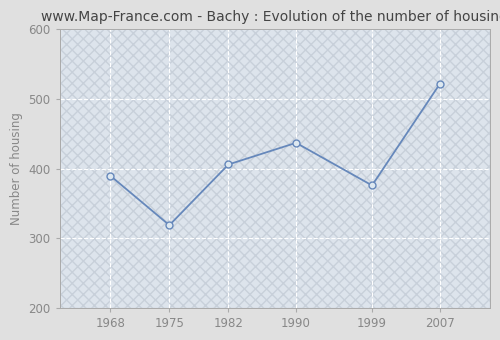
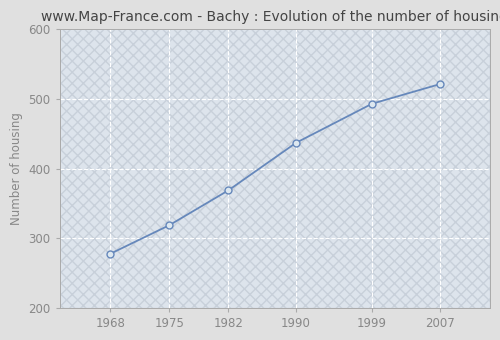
1968: 390 -> 278
1982: 406 -> 369
1999: 376 -> 493
